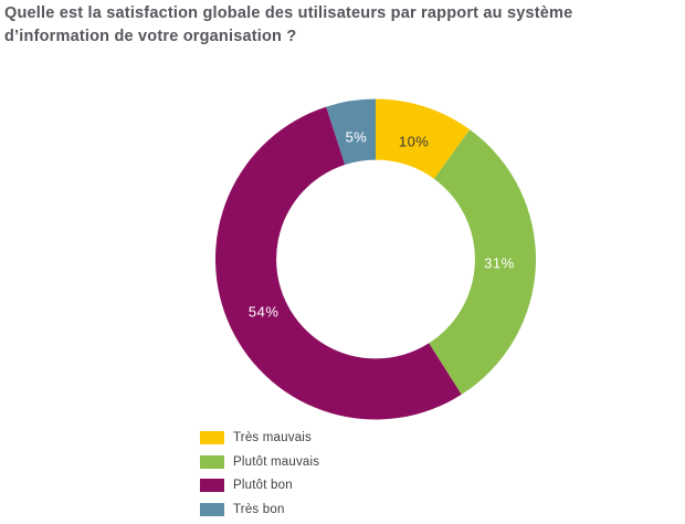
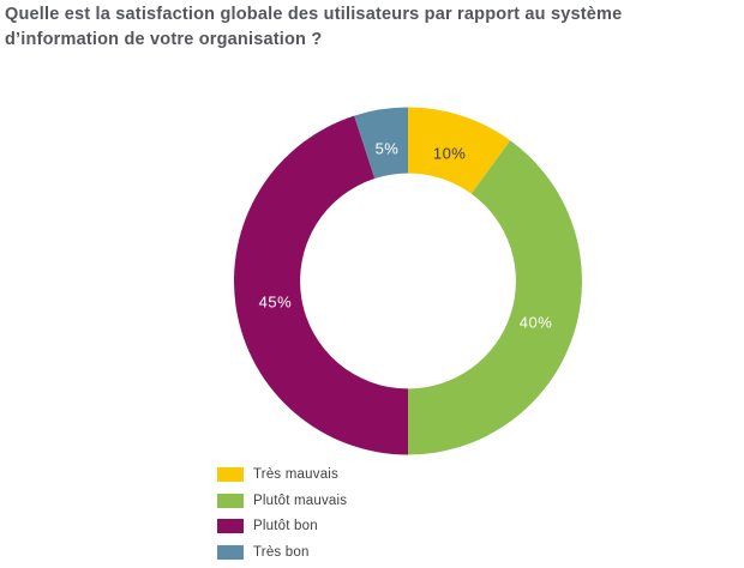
Plutôt mauvais: 31% -> 40%
Plutôt bon: 54% -> 45%
